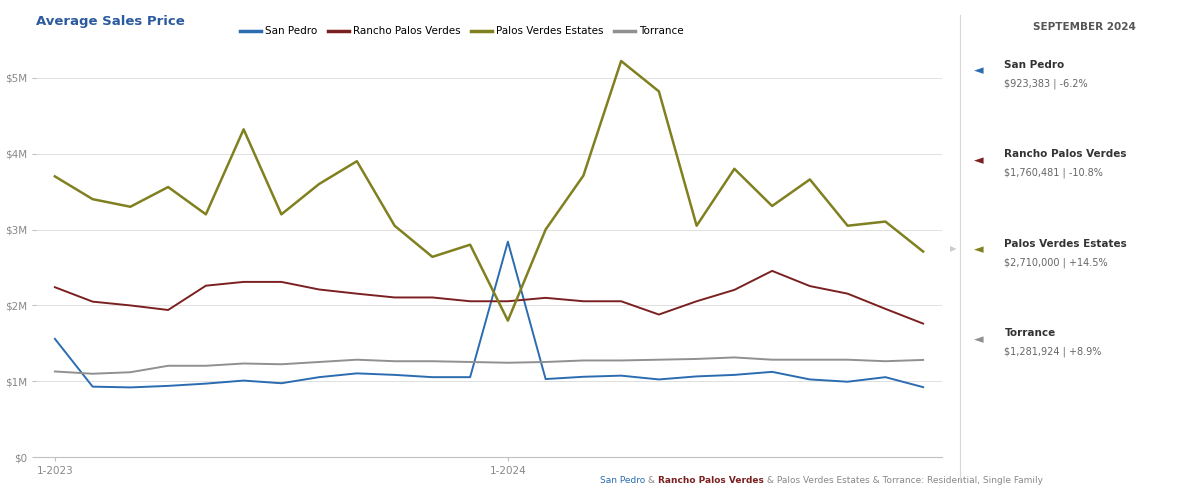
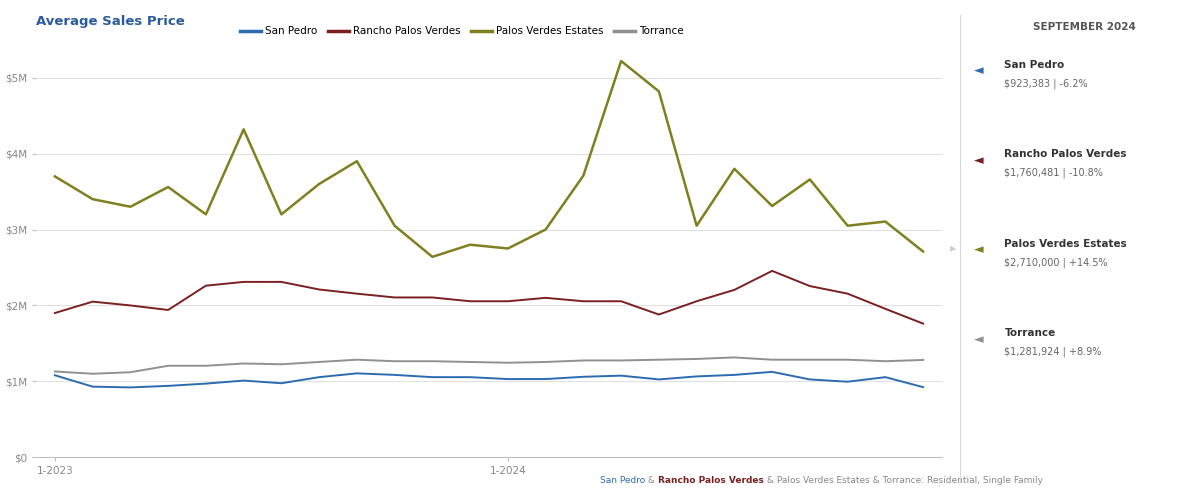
San Pedro/1-2023: $1.56M -> $1.08M
Rancho Palos Verdes/1-2023: $2.24M -> $1.90M
San Pedro/1-2024: $2.84M -> $1.03M
Palos Verdes Estates/1-2024: $1.80M -> $2.75M
